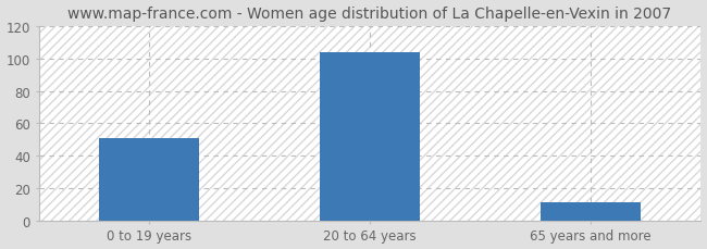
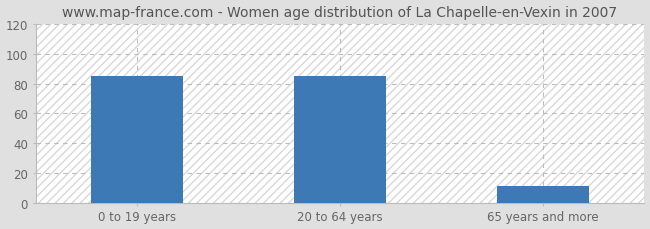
0 to 19 years: 51 -> 85
20 to 64 years: 104 -> 85
